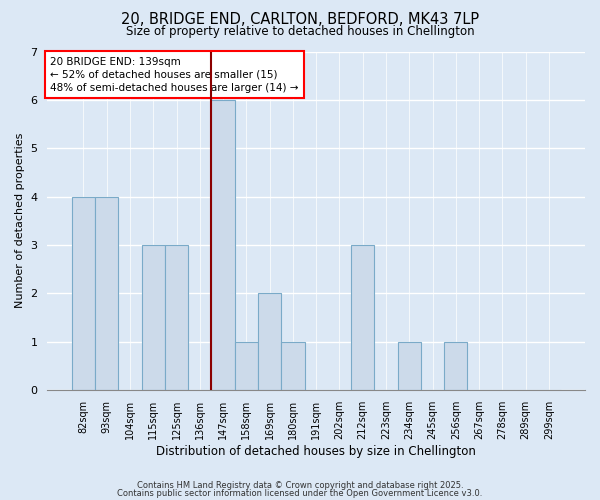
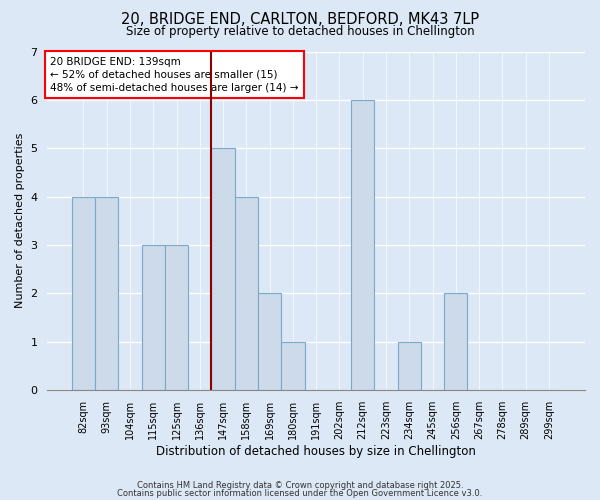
147sqm: 6 -> 5
158sqm: 1 -> 4
212sqm: 3 -> 6
256sqm: 1 -> 2
